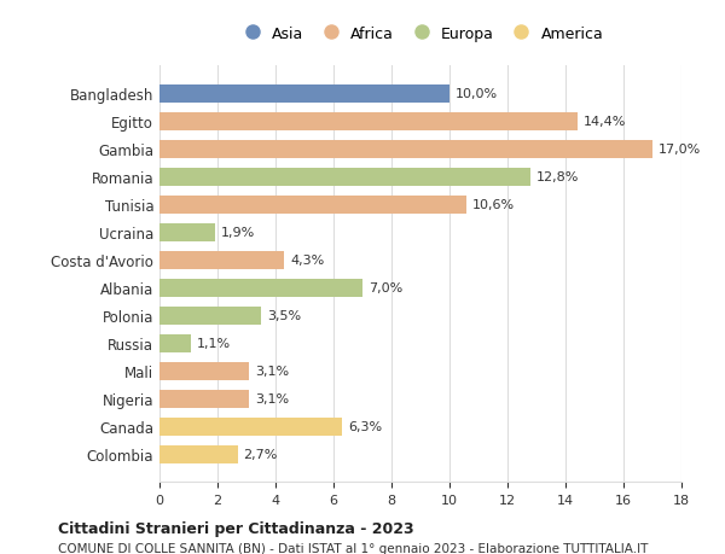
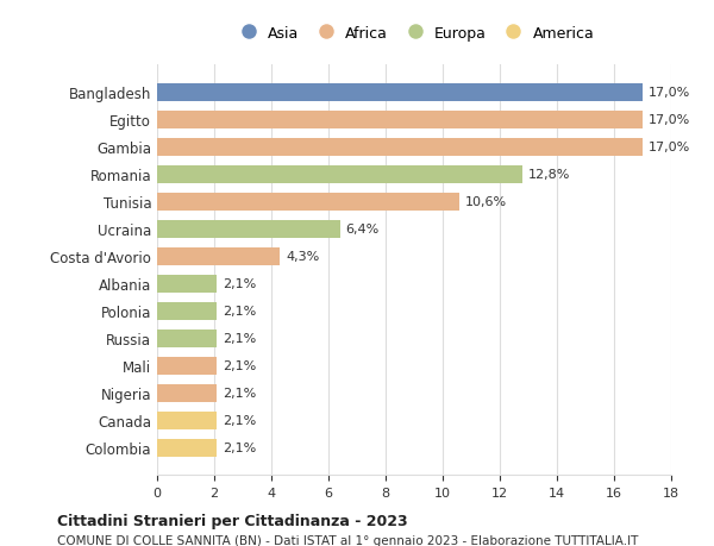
Bangladesh: 10,0% -> 17,0%
Egitto: 14,4% -> 17,0%
Ucraina: 1,9% -> 6,4%
Albania: 7,0% -> 2,1%
Polonia: 3,5% -> 2,1%
Russia: 1,1% -> 2,1%
Mali: 3,1% -> 2,1%
Nigeria: 3,1% -> 2,1%
Canada: 6,3% -> 2,1%
Colombia: 2,7% -> 2,1%
